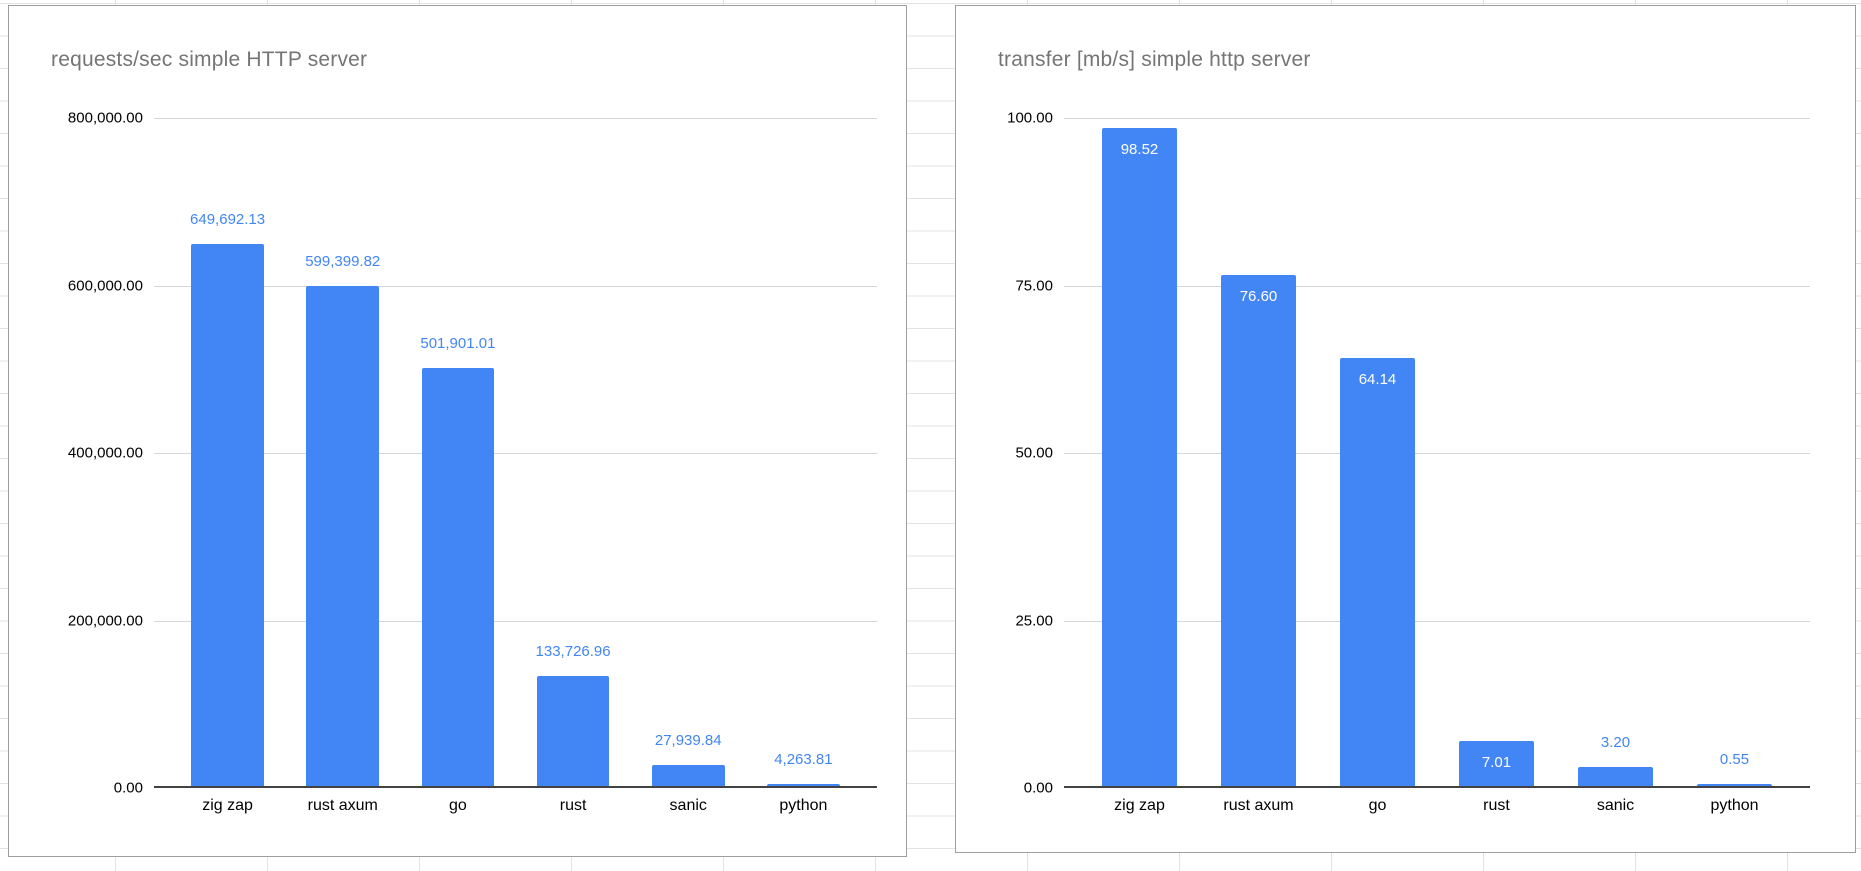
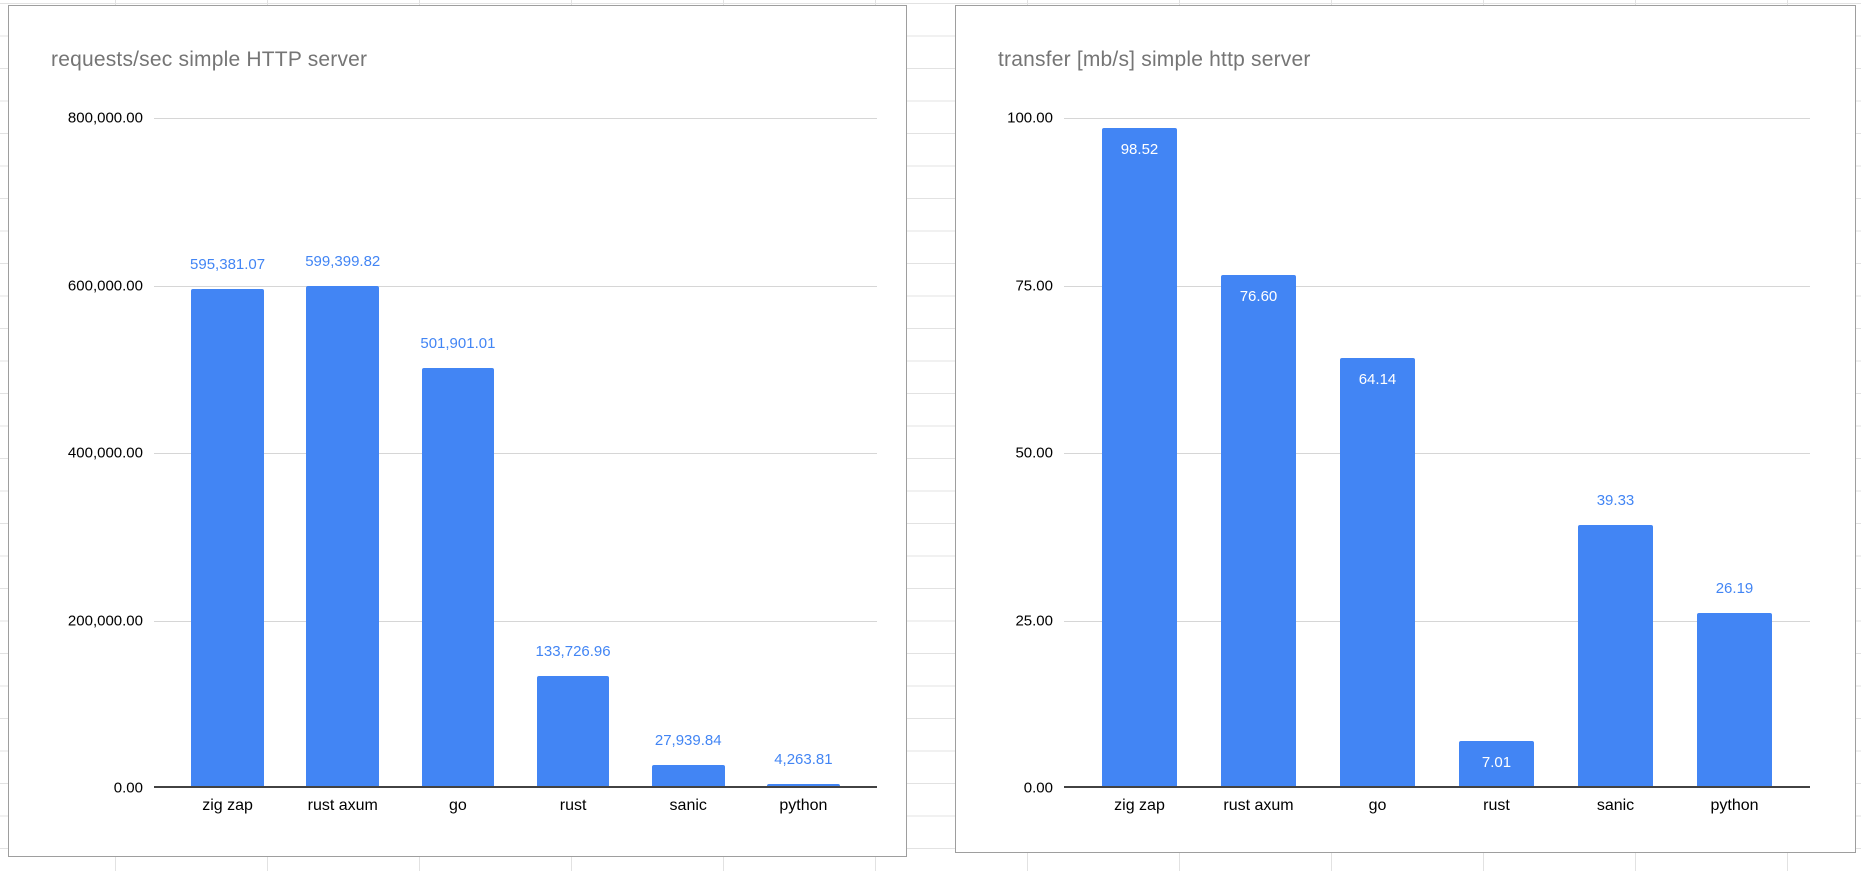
requests/sec simple HTTP server/zig zap: 649,692.13 -> 595,381.07
transfer [mb/s] simple http server/sanic: 3.20 -> 39.33
transfer [mb/s] simple http server/python: 0.55 -> 26.19
